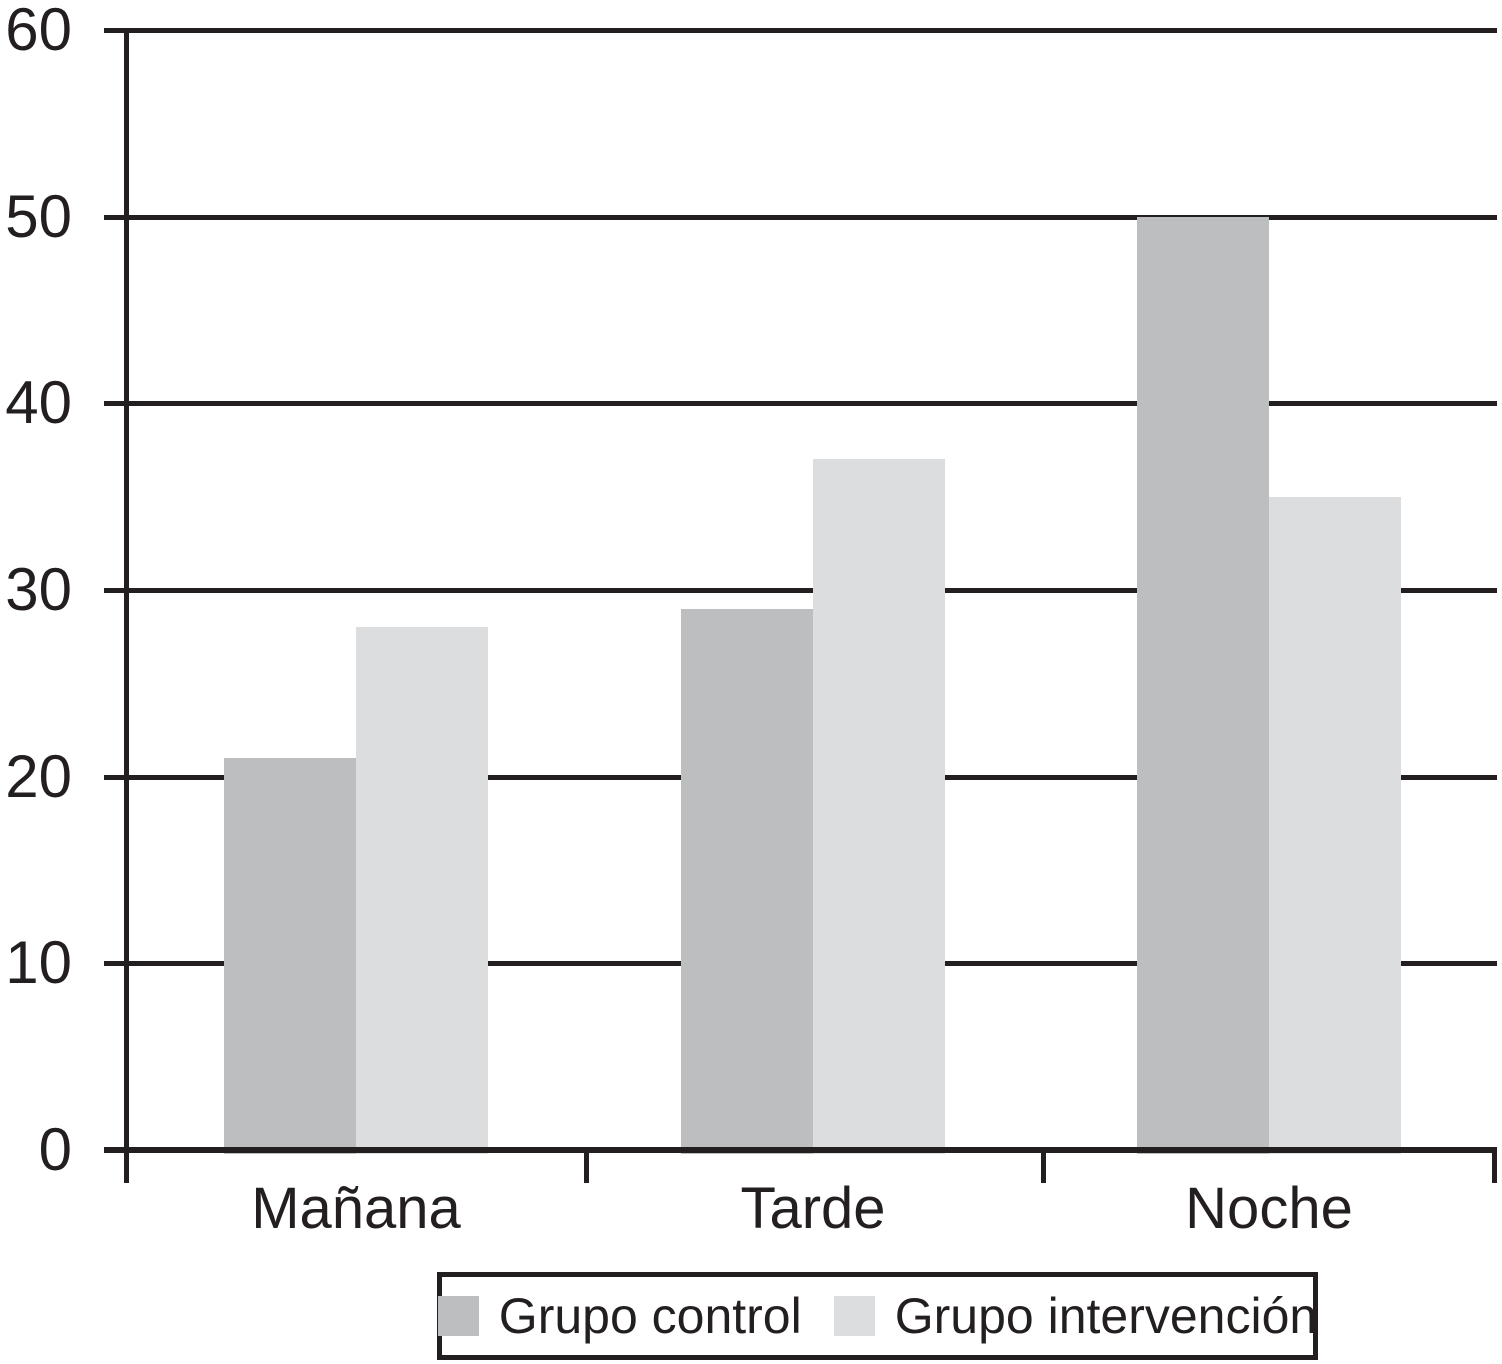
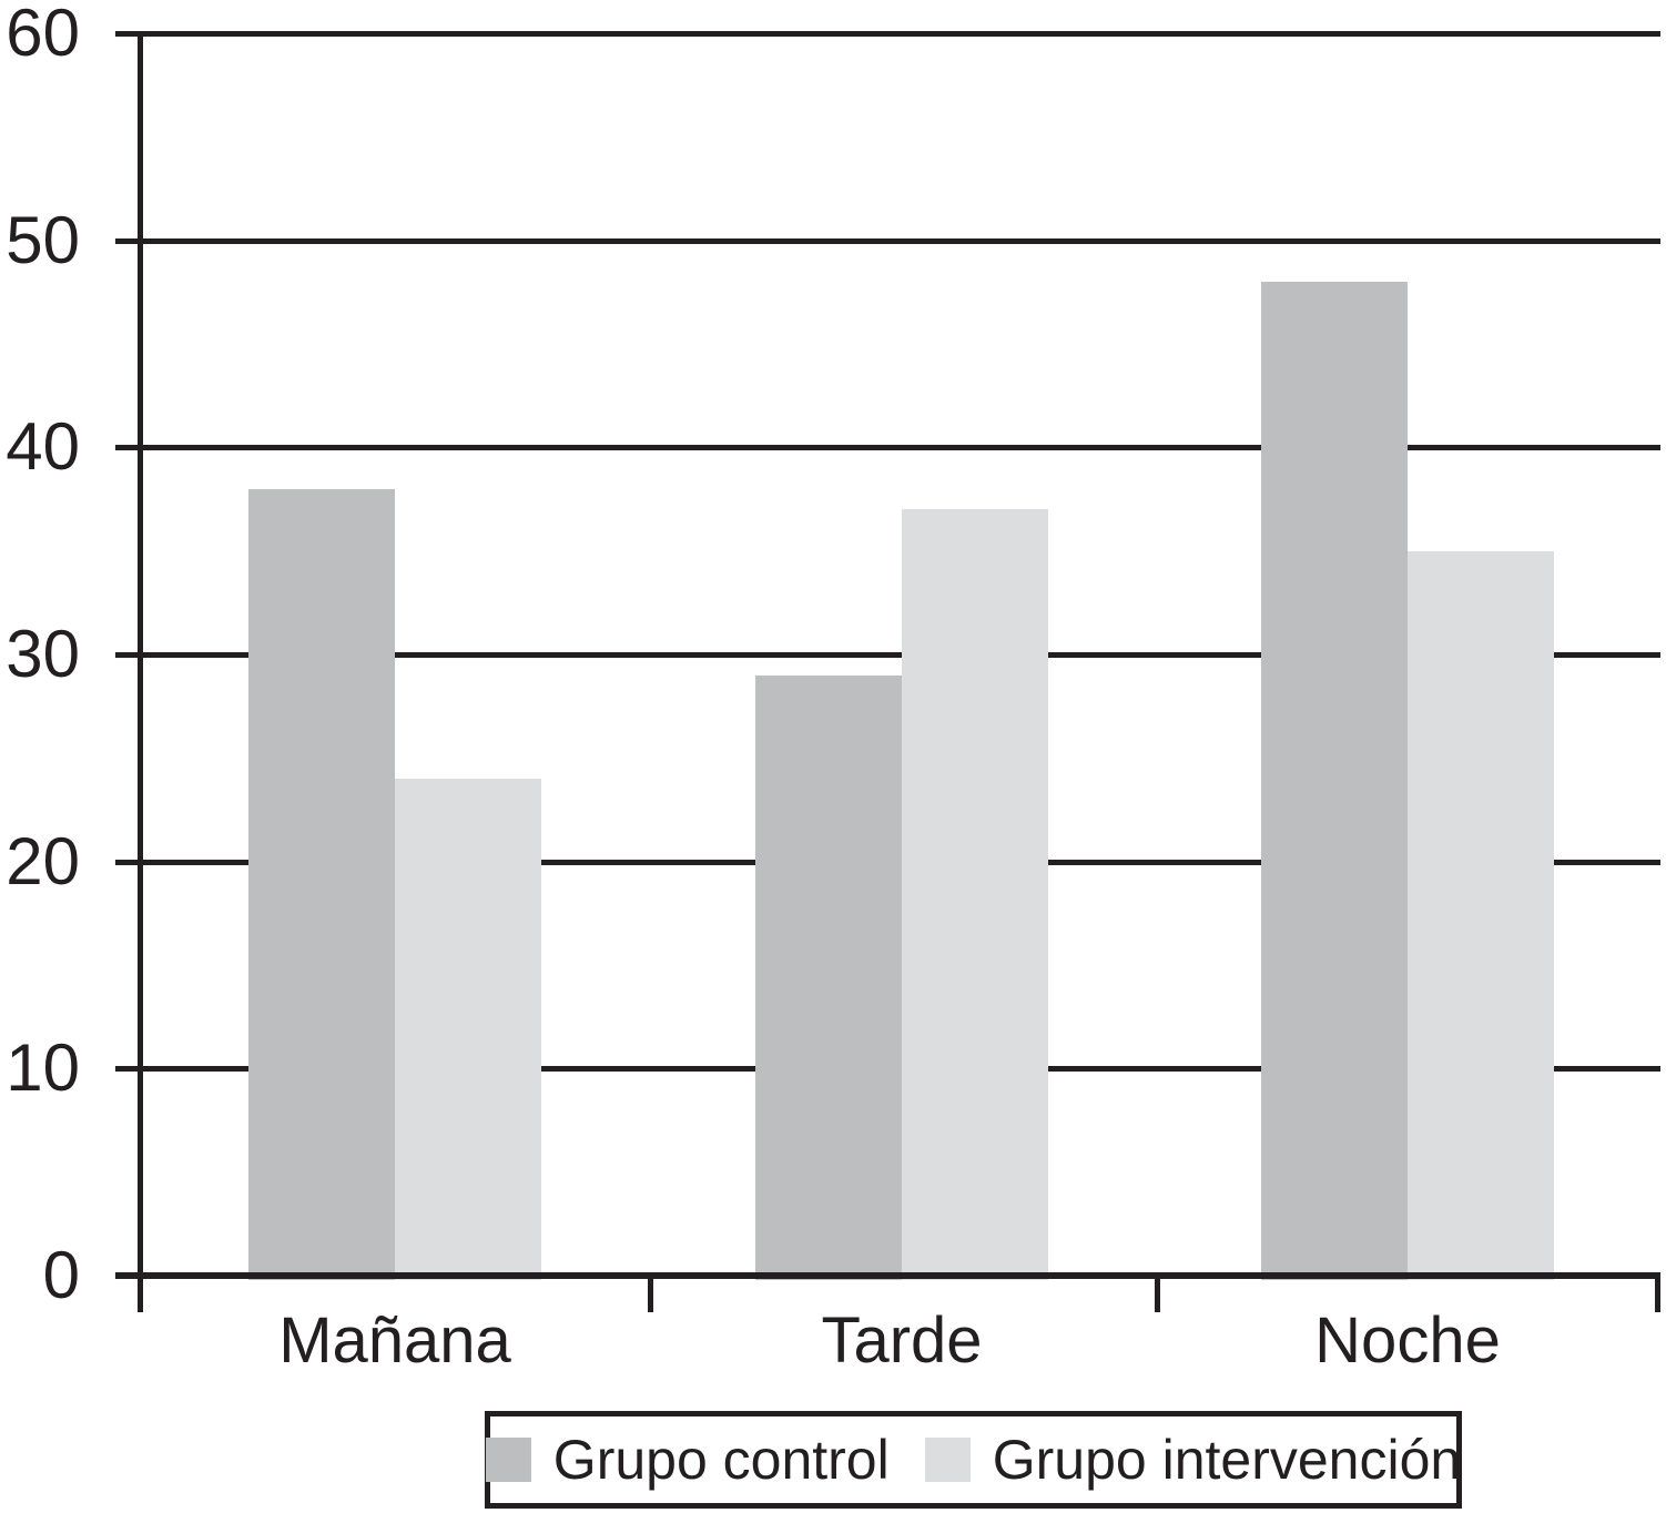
Grupo control/Mañana: 21 -> 38
Grupo intervención/Mañana: 28 -> 24
Grupo control/Noche: 50 -> 48
